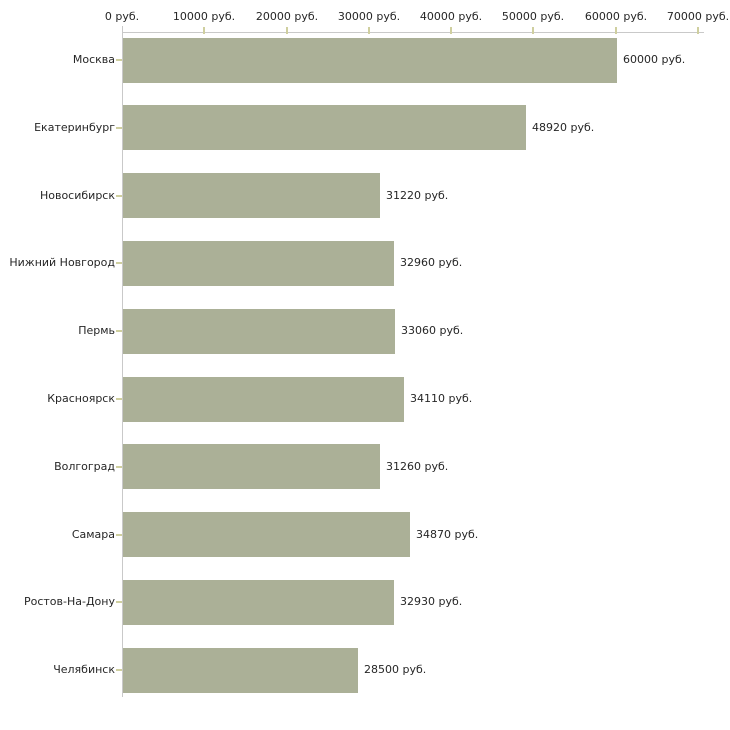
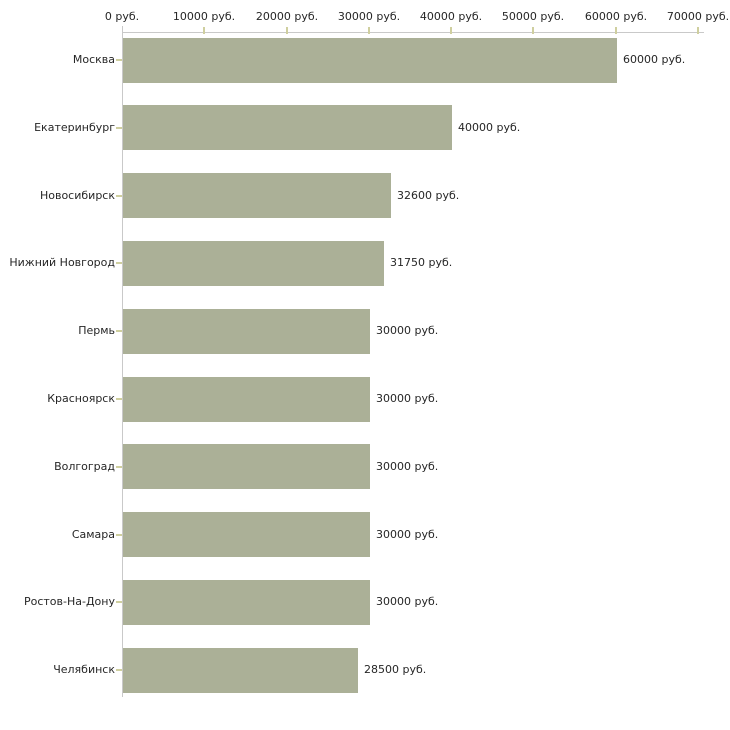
Екатеринбург: 48920 -> 40000
Новосибирск: 31220 -> 32600
Нижний Новгород: 32960 -> 31750
Пермь: 33060 -> 30000
Красноярск: 34110 -> 30000
Волгоград: 31260 -> 30000
Самара: 34870 -> 30000
Ростов-На-Дону: 32930 -> 30000
